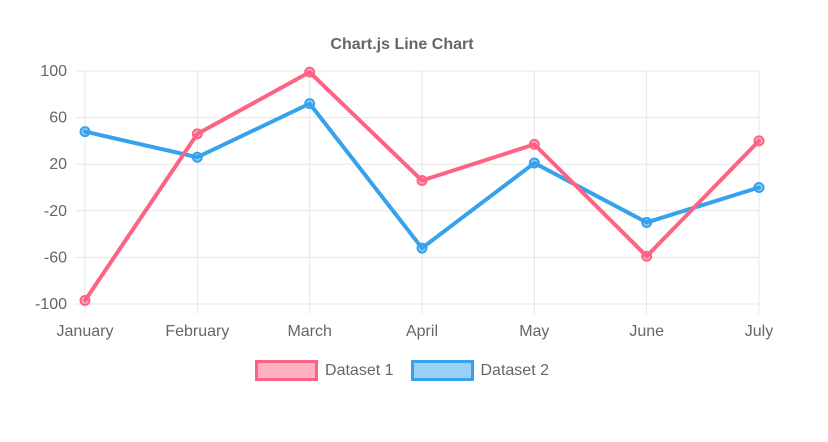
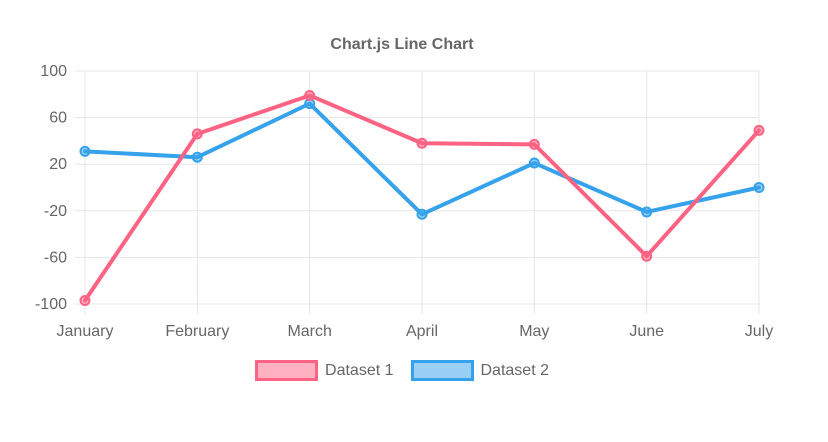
Dataset 2/January: 48 -> 31
Dataset 1/March: 99 -> 79
Dataset 1/April: 6 -> 38
Dataset 2/April: -52 -> -23
Dataset 2/June: -30 -> -21
Dataset 1/July: 40 -> 49
